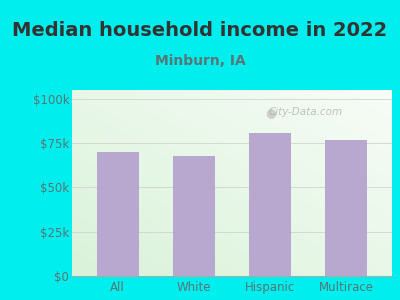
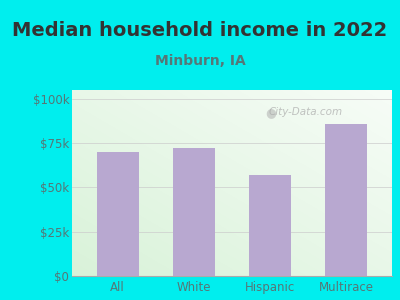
White: $68k -> $72k
Hispanic: $80k -> $57k
Multirace: $76k -> $86k
